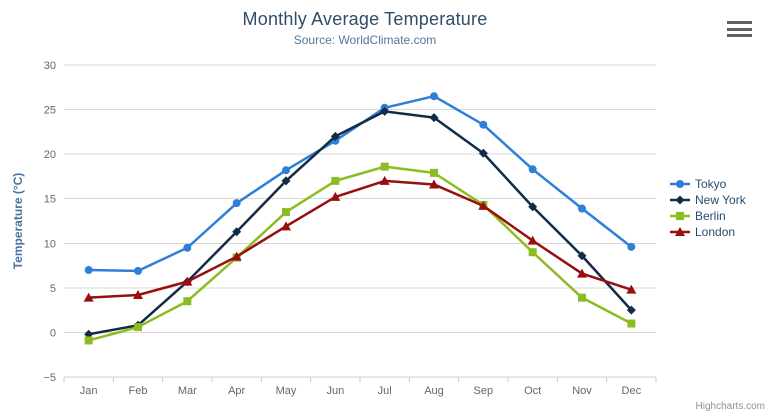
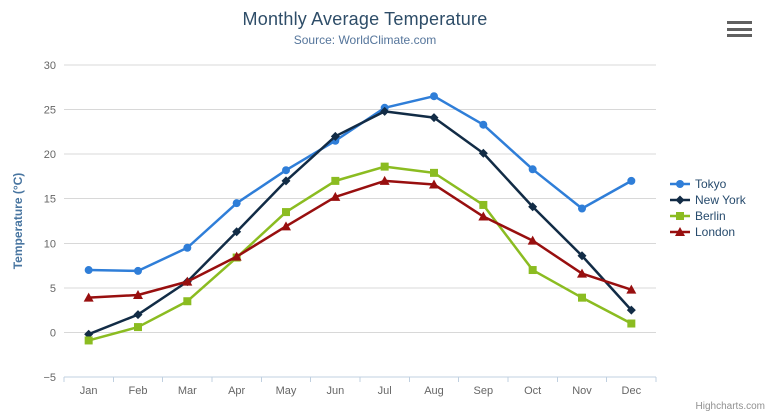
New York/Feb: 1 -> 2
London/Sep: 14 -> 13
Berlin/Oct: 9 -> 7
Tokyo/Dec: 10 -> 17
